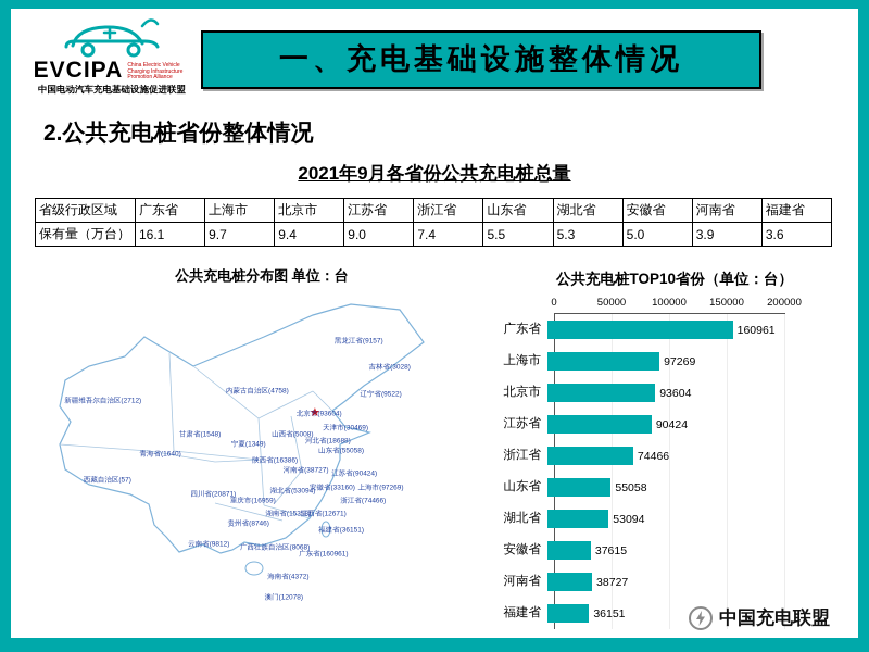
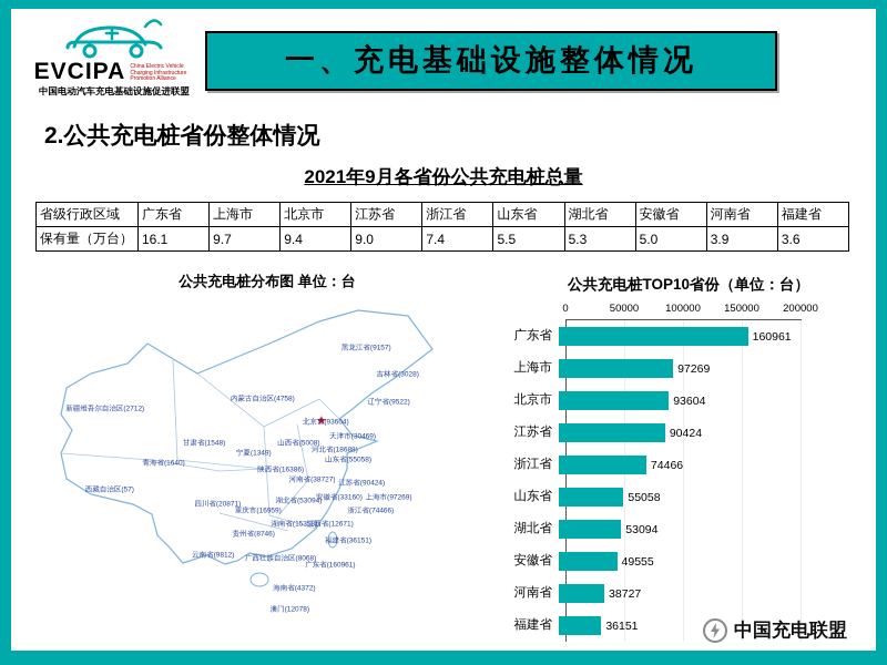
安徽省: 37615 -> 49555
